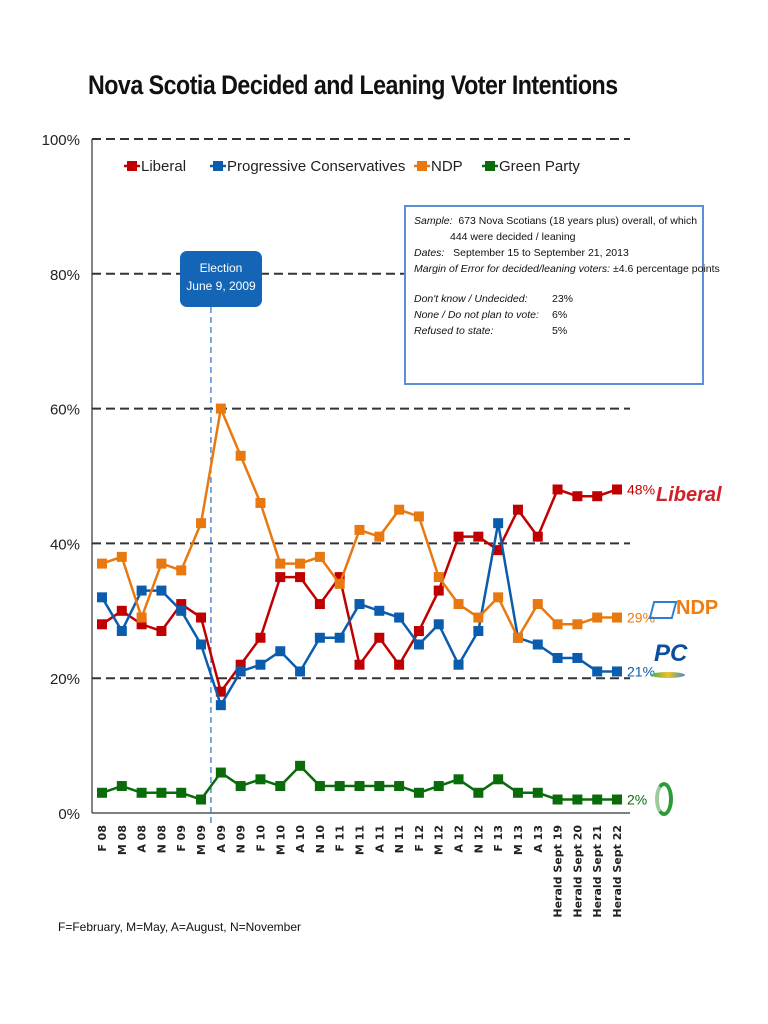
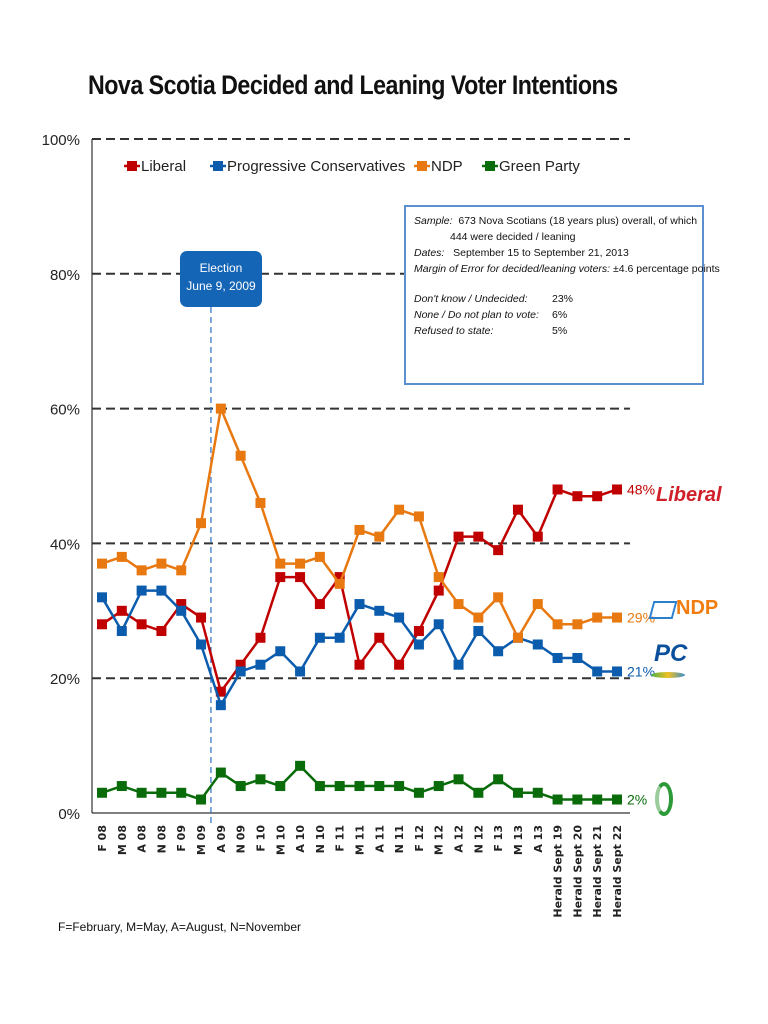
NDP/A 08: 29% -> 36%
Progressive Conservatives/F 13: 43% -> 24%
